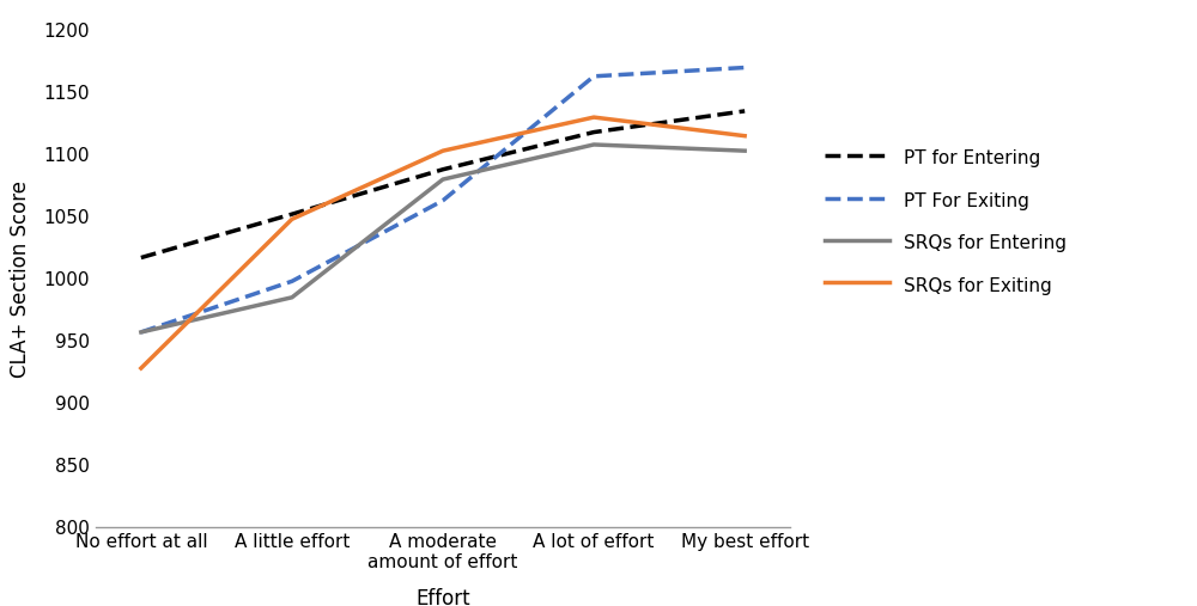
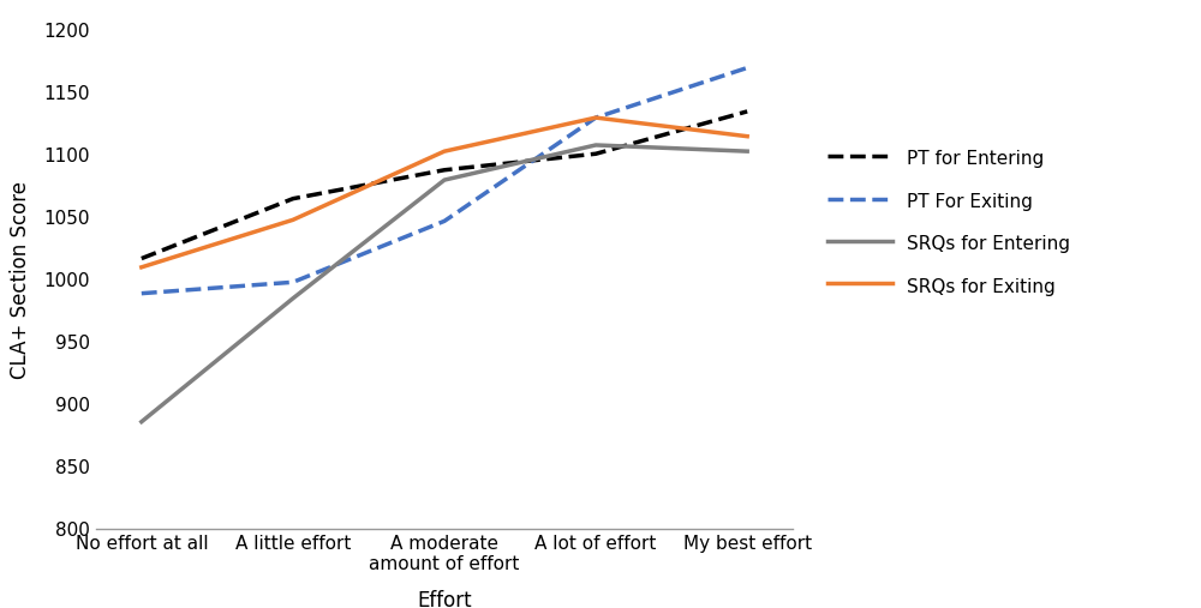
PT For Exiting/No effort at all: 957 -> 989
SRQs for Entering/No effort at all: 957 -> 886
SRQs for Exiting/No effort at all: 928 -> 1010
PT for Entering/A little effort: 1052 -> 1065
PT For Exiting/A moderate amount of effort: 1063 -> 1047
PT for Entering/A lot of effort: 1118 -> 1101
PT For Exiting/A lot of effort: 1163 -> 1130
